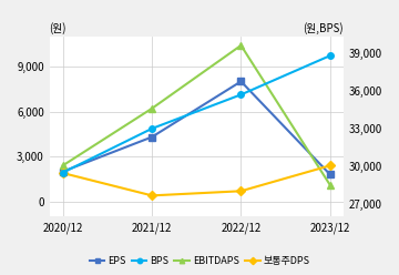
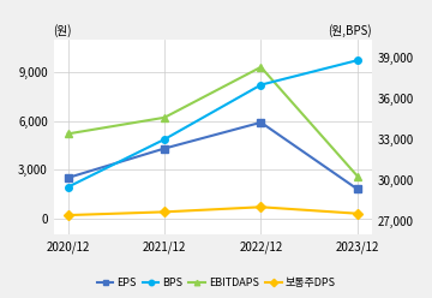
EPS/2020/12: 2,000 -> 2,500
EBITDAPS/2020/12: 2,400 -> 5,200
보통주DPS/2020/12: 1,900 -> 200
EPS/2022/12: 8,000 -> 5,900
BPS/2022/12: 35,700 -> 37,000
EBITDAPS/2022/12: 10,400 -> 9,300
EBITDAPS/2023/12: 1,100 -> 2,600
보통주DPS/2023/12: 2,400 -> 300
